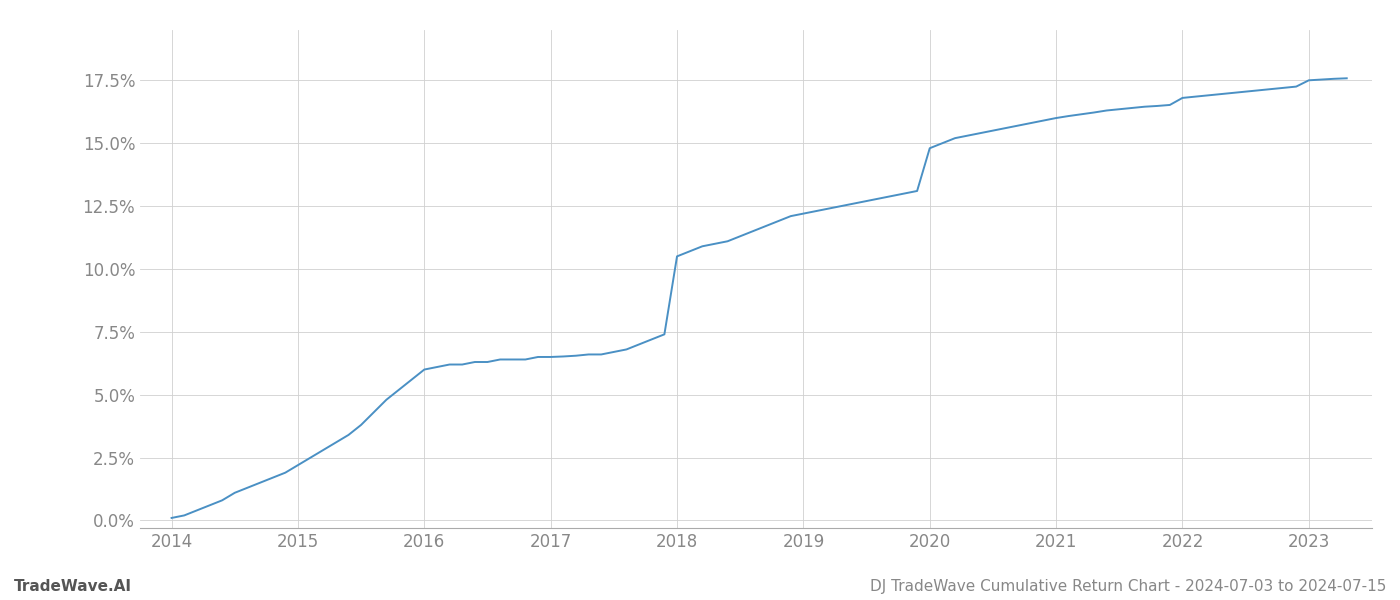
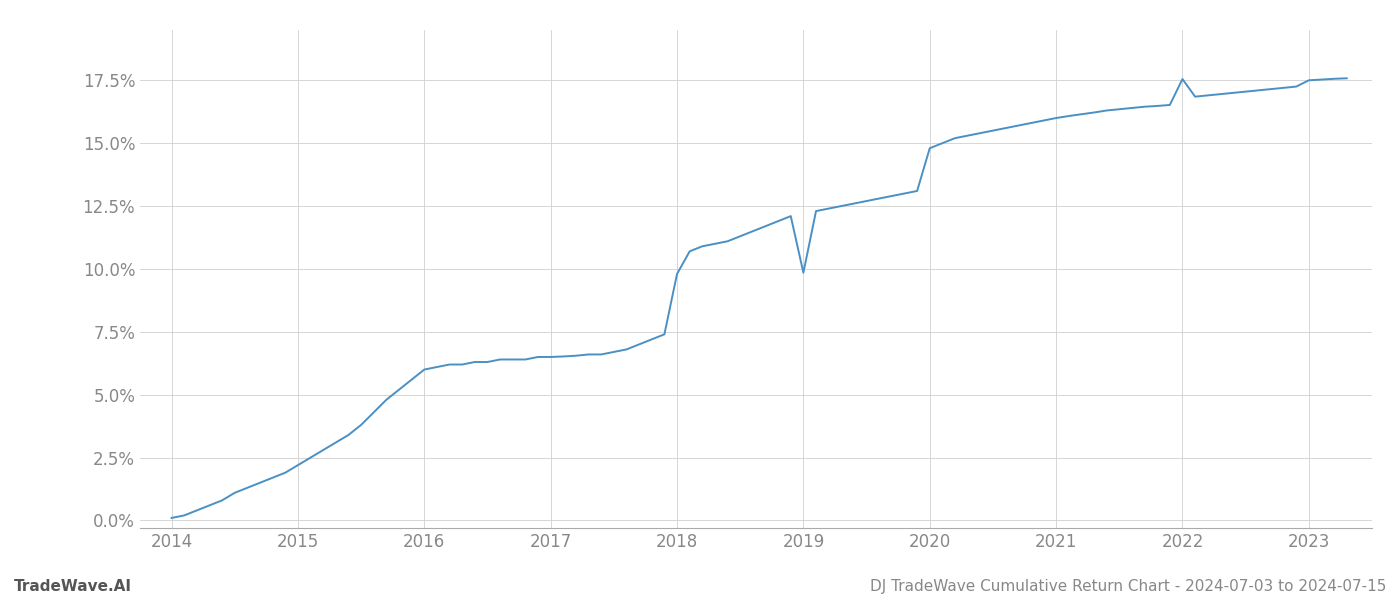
2018: 10.50% -> 9.80%
2019: 12.20% -> 9.85%
2022: 16.80% -> 17.55%
